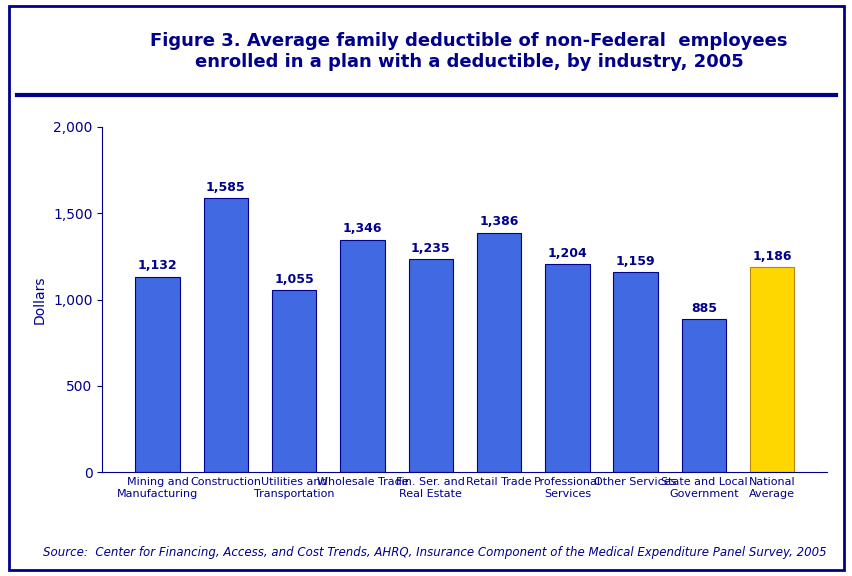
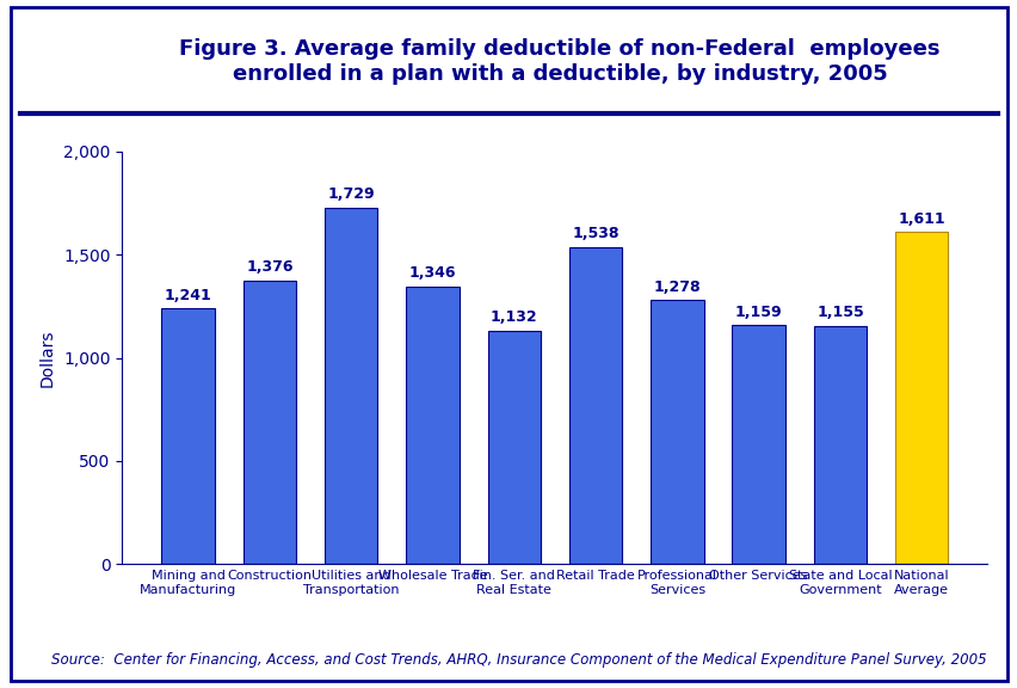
Mining and Manufacturing: 1,132 -> 1,241
Construction: 1,585 -> 1,376
Utilities and Transportation: 1,055 -> 1,729
Fin. Ser. and Real Estate: 1,235 -> 1,132
Retail Trade: 1,386 -> 1,538
Professional Services: 1,204 -> 1,278
State and Local Government: 885 -> 1,155
National Average: 1,186 -> 1,611
